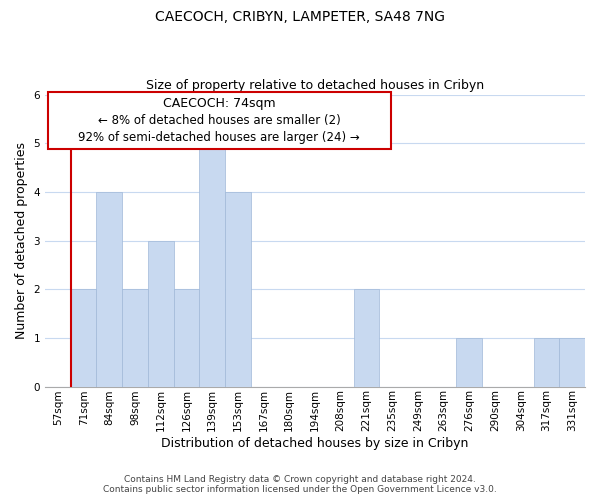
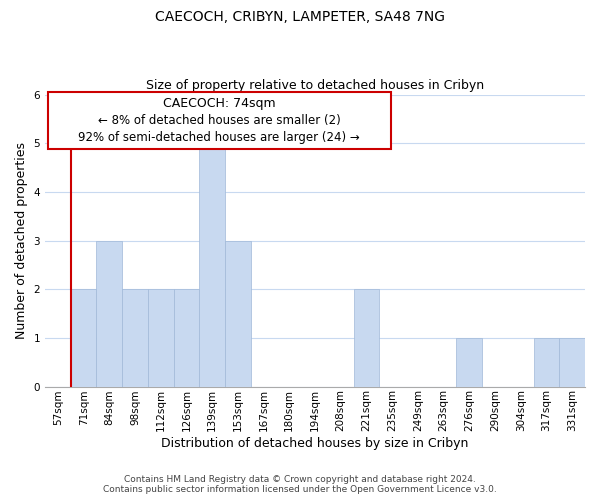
84sqm: 4 -> 3
112sqm: 3 -> 2
153sqm: 4 -> 3
